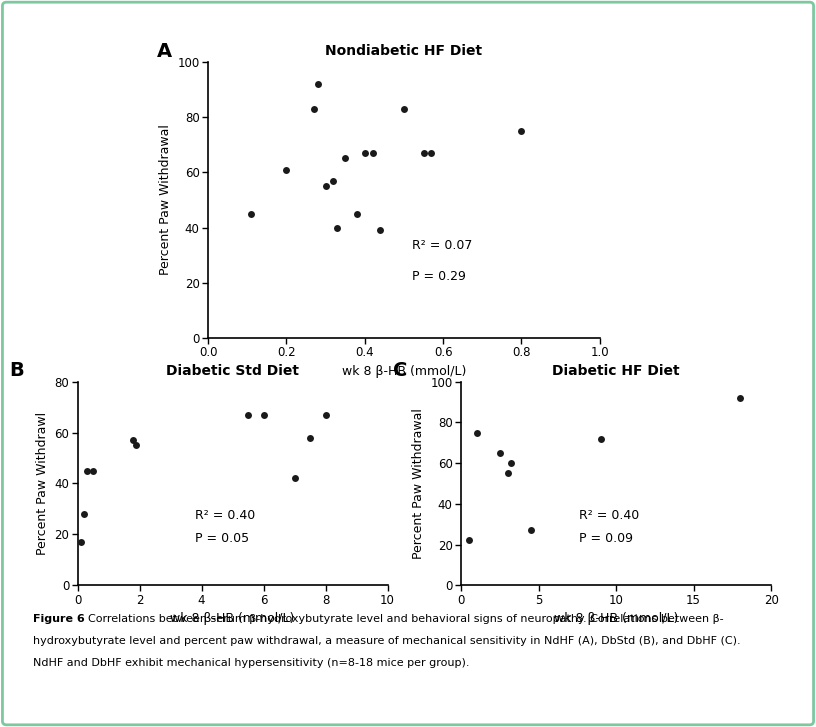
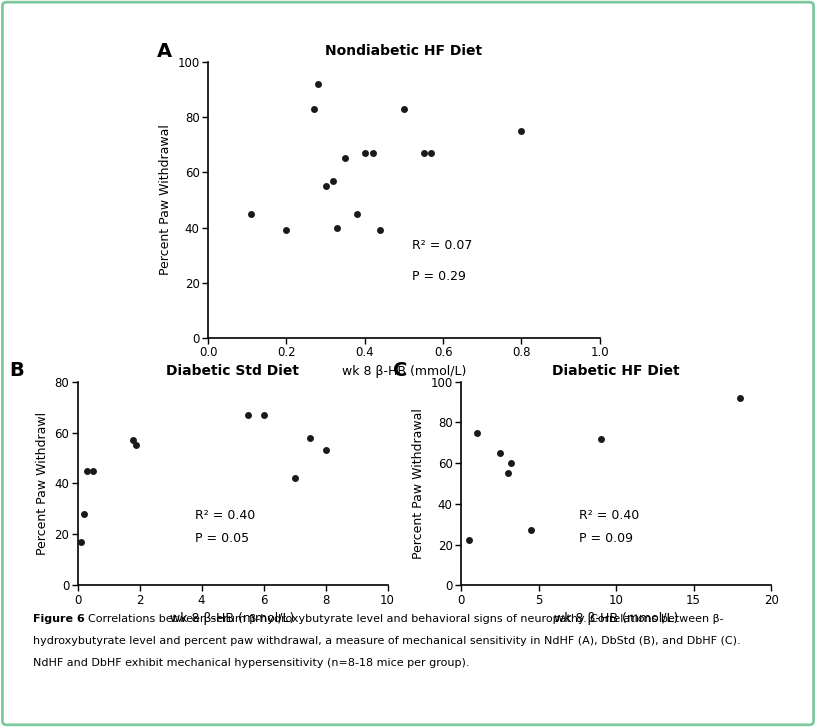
Nondiabetic HF Diet/0.2: 61 -> 39
Diabetic Std Diet/8: 67 -> 53
